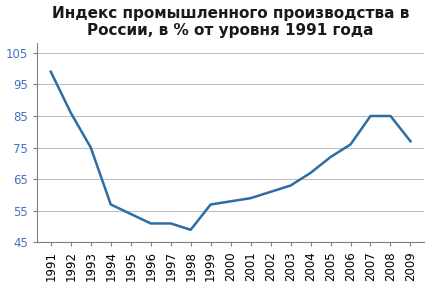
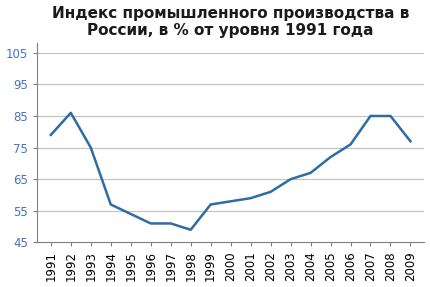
1991: 99 -> 79
2003: 63 -> 65
